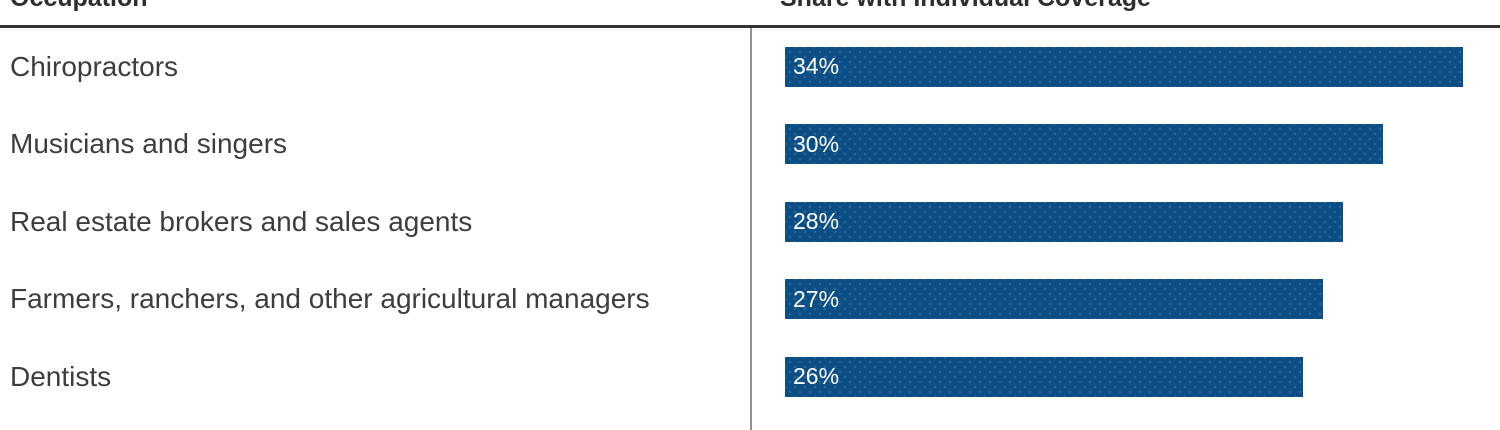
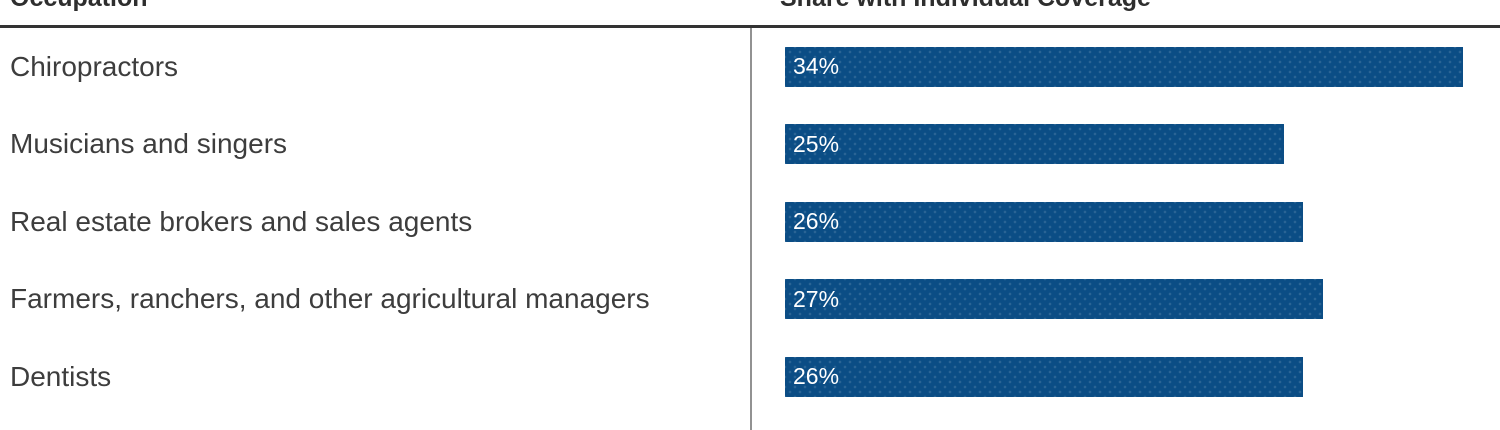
Musicians and singers: 30% -> 25%
Real estate brokers and sales agents: 28% -> 26%
